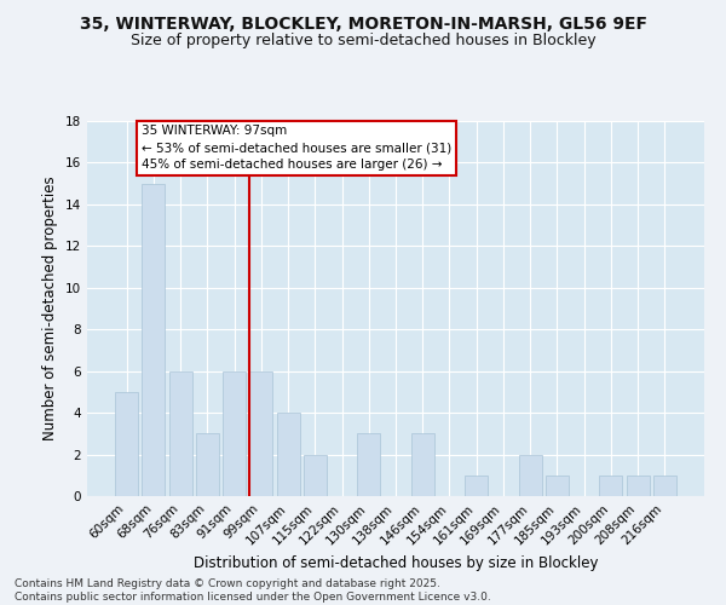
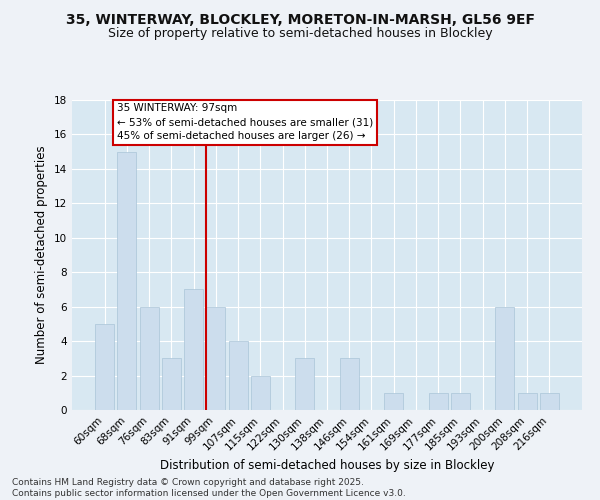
91sqm: 6 -> 7
177sqm: 2 -> 1
200sqm: 1 -> 6
